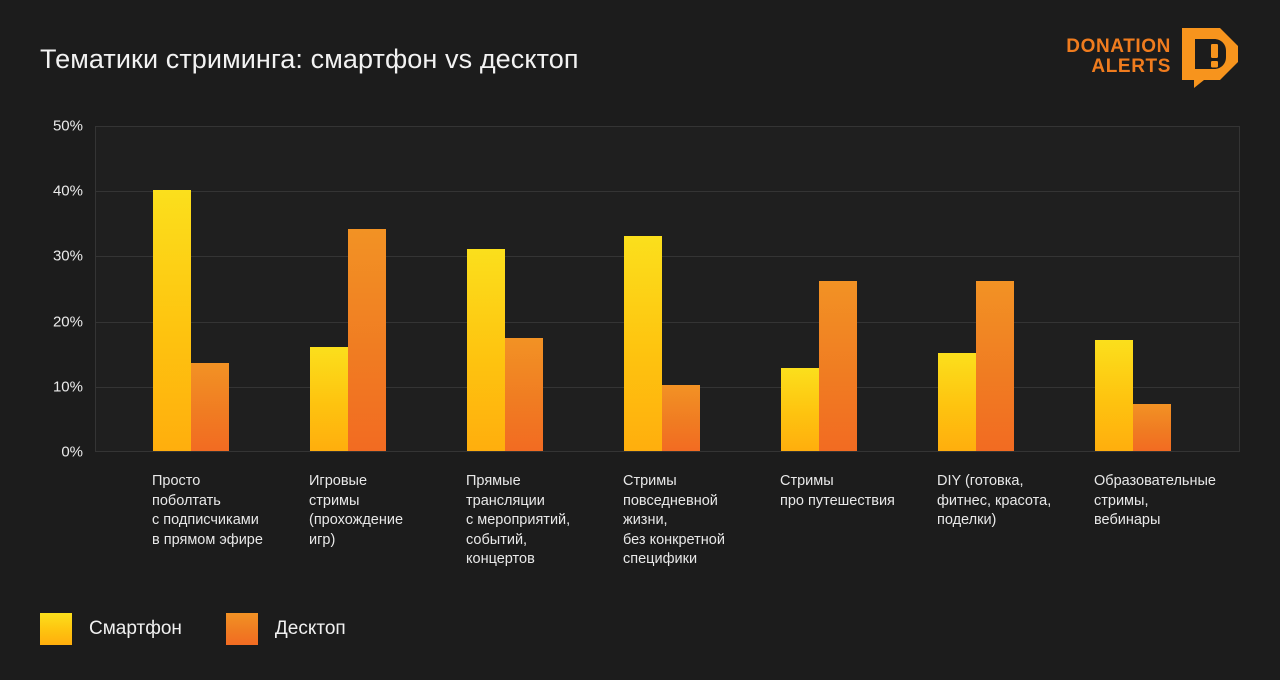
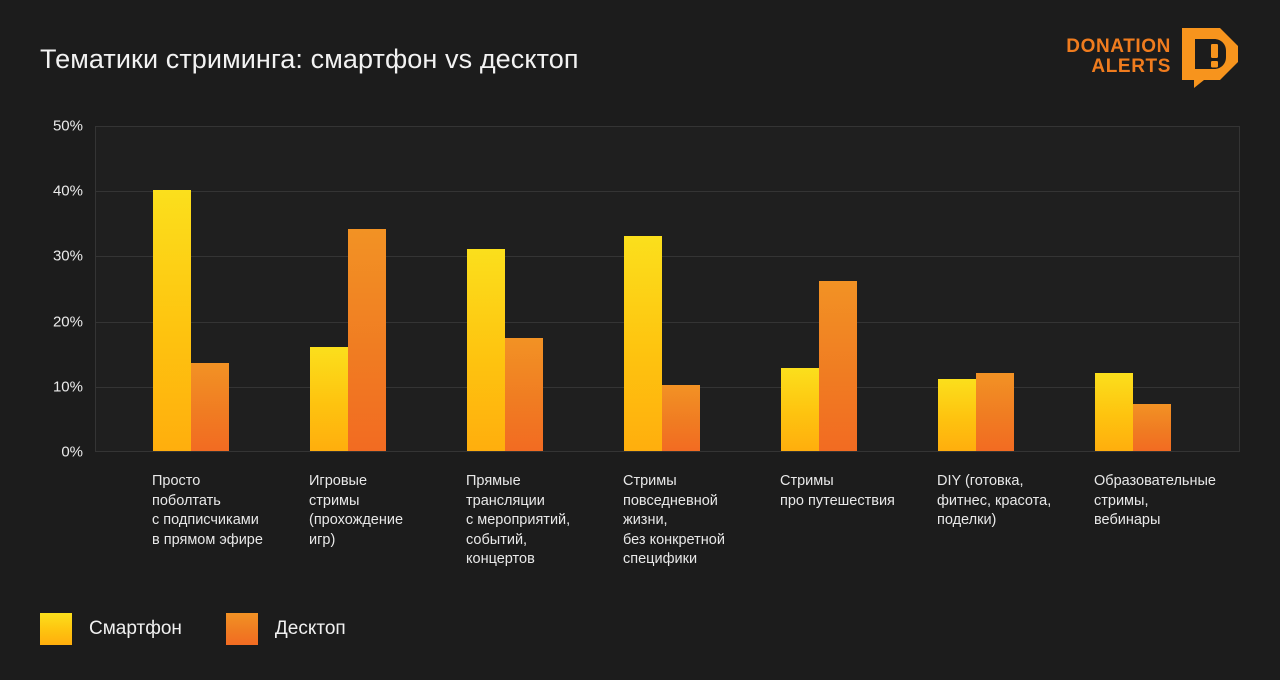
Смартфон/DIY (готовка, фитнес, красота, поделки): 15% -> 11%
Десктоп/DIY (готовка, фитнес, красота, поделки): 26% -> 12%
Смартфон/Образовательные стримы, вебинары: 17% -> 12%
